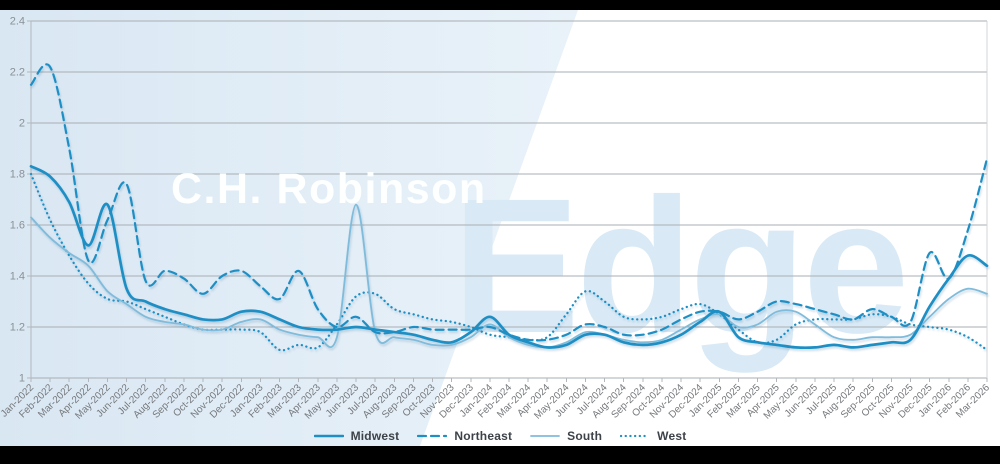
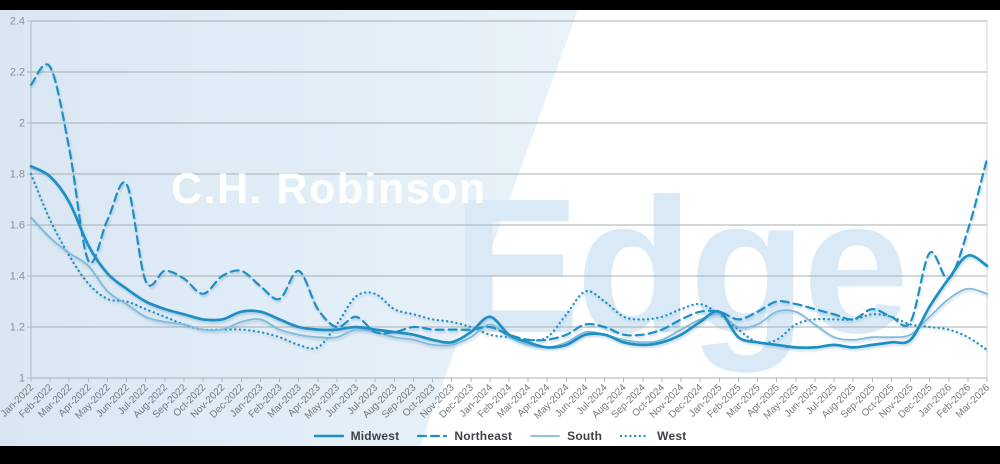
Midwest/May-2022: 1.68 -> 1.41
West/Feb-2023: 1.11 -> 1.16
South/Jun-2023: 1.68 -> 1.19
